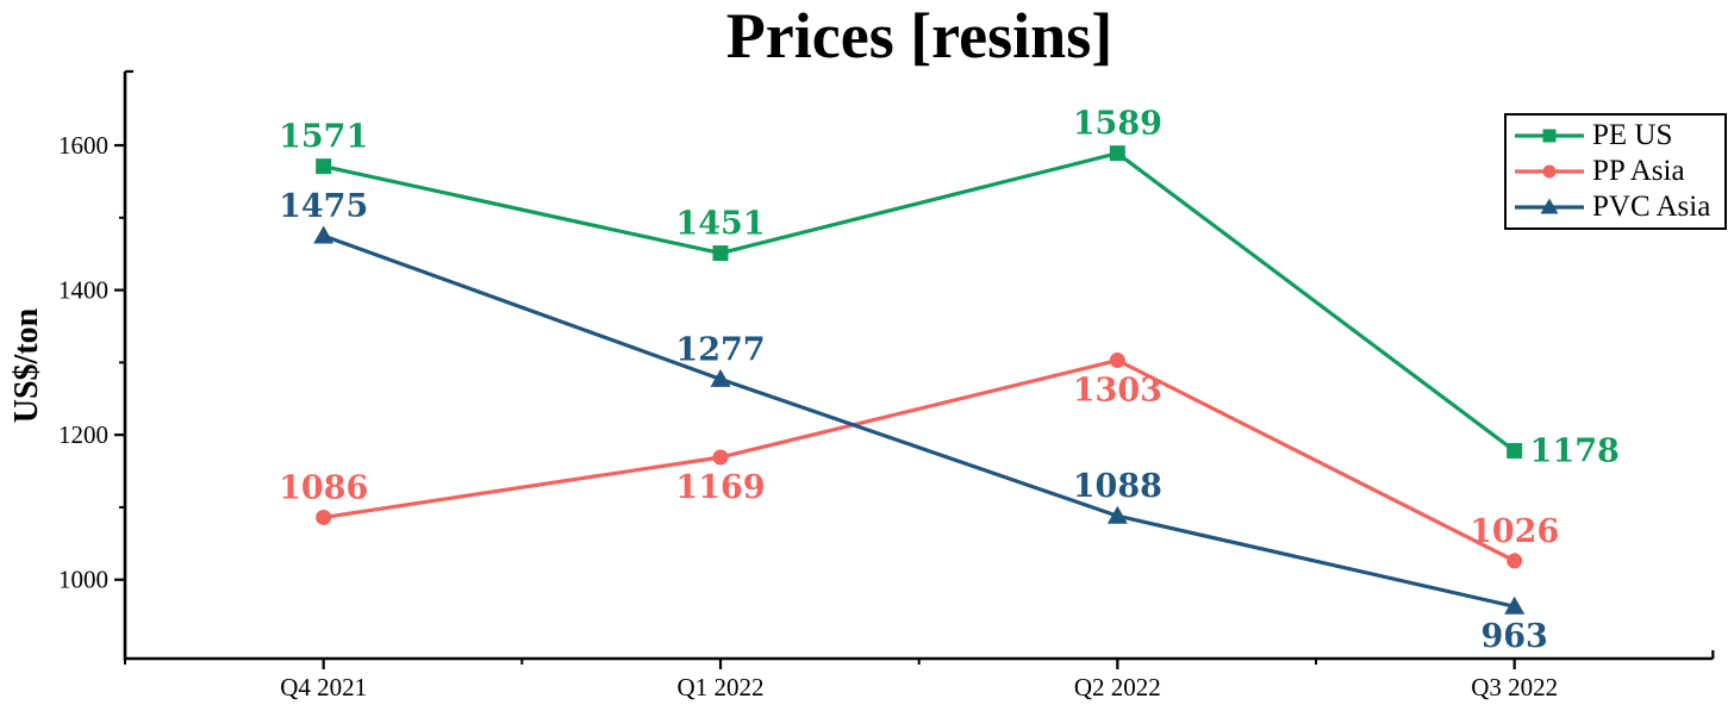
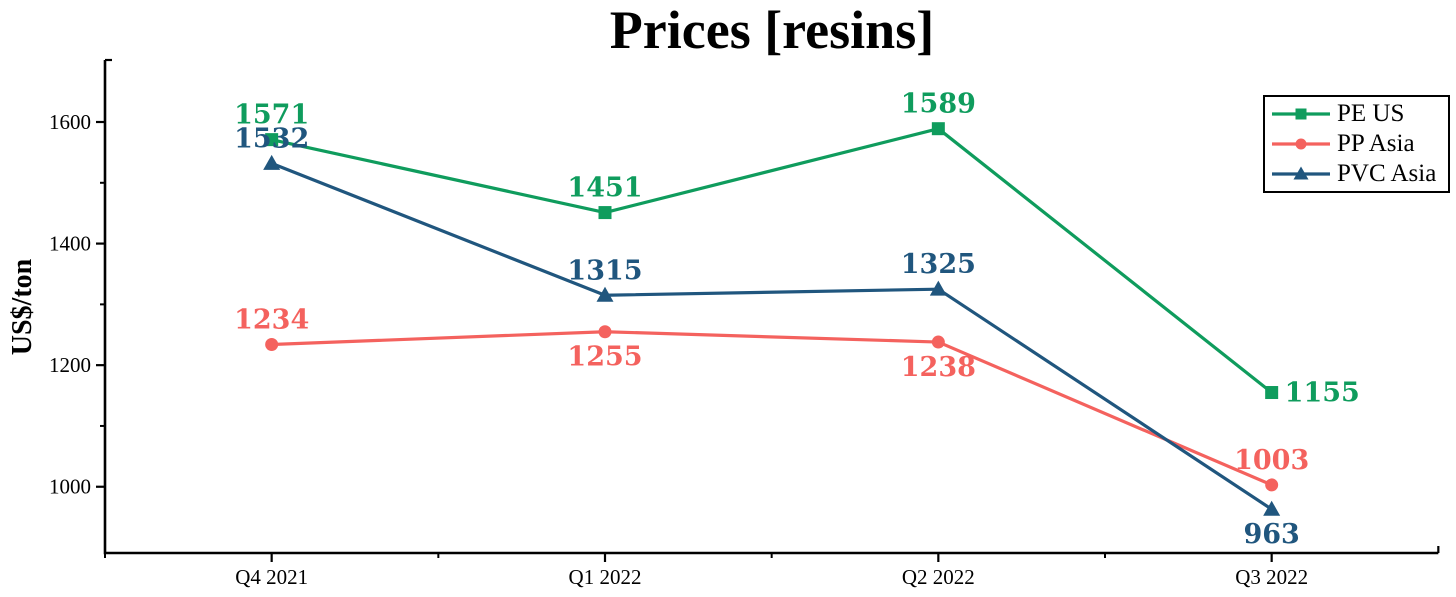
PP Asia/Q4 2021: 1086 -> 1234
PVC Asia/Q4 2021: 1475 -> 1532
PP Asia/Q1 2022: 1169 -> 1255
PVC Asia/Q1 2022: 1277 -> 1315
PP Asia/Q2 2022: 1303 -> 1238
PVC Asia/Q2 2022: 1088 -> 1325
PE US/Q3 2022: 1178 -> 1155
PP Asia/Q3 2022: 1026 -> 1003
